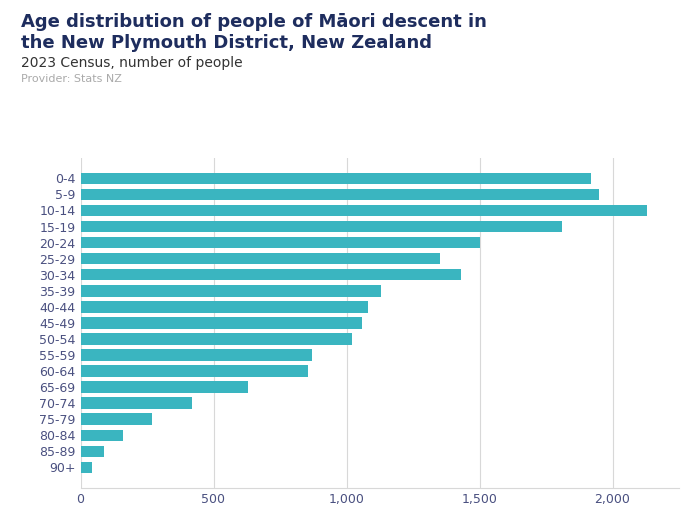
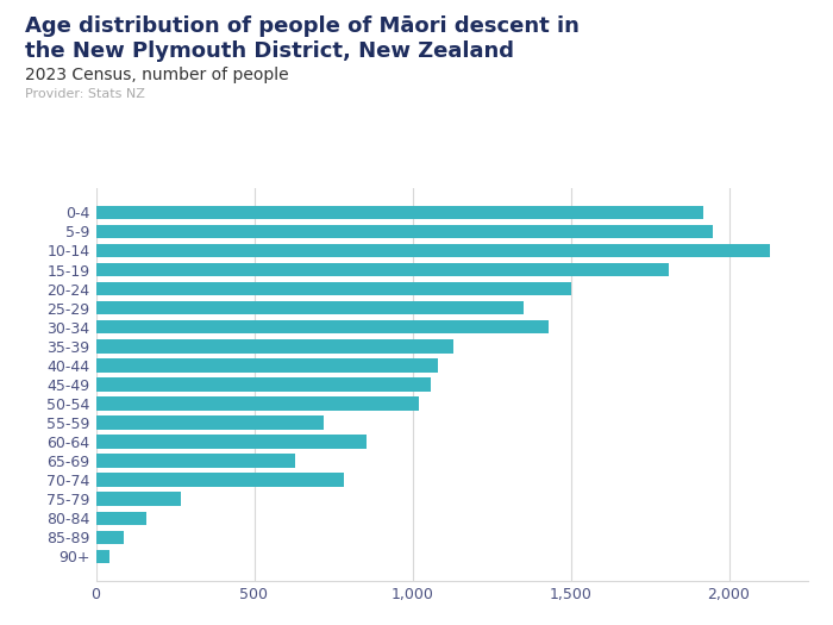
55-59: 870 -> 720
70-74: 420 -> 785
